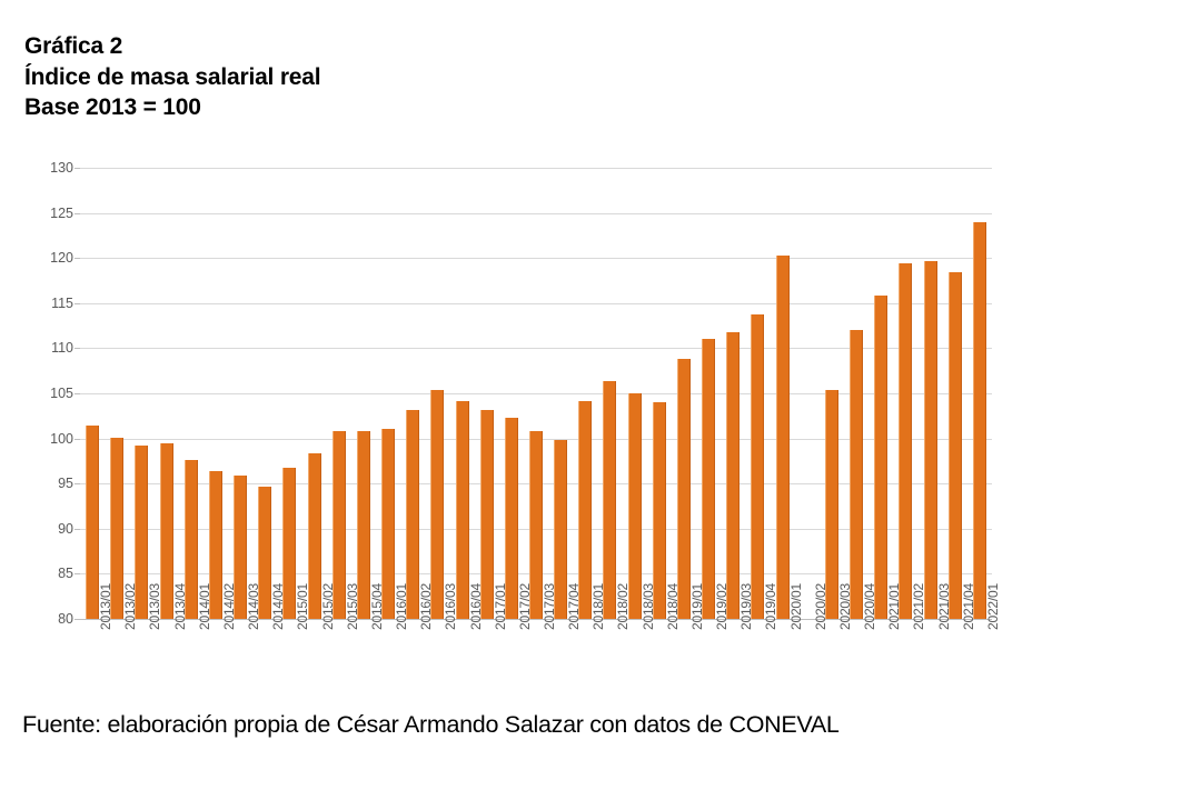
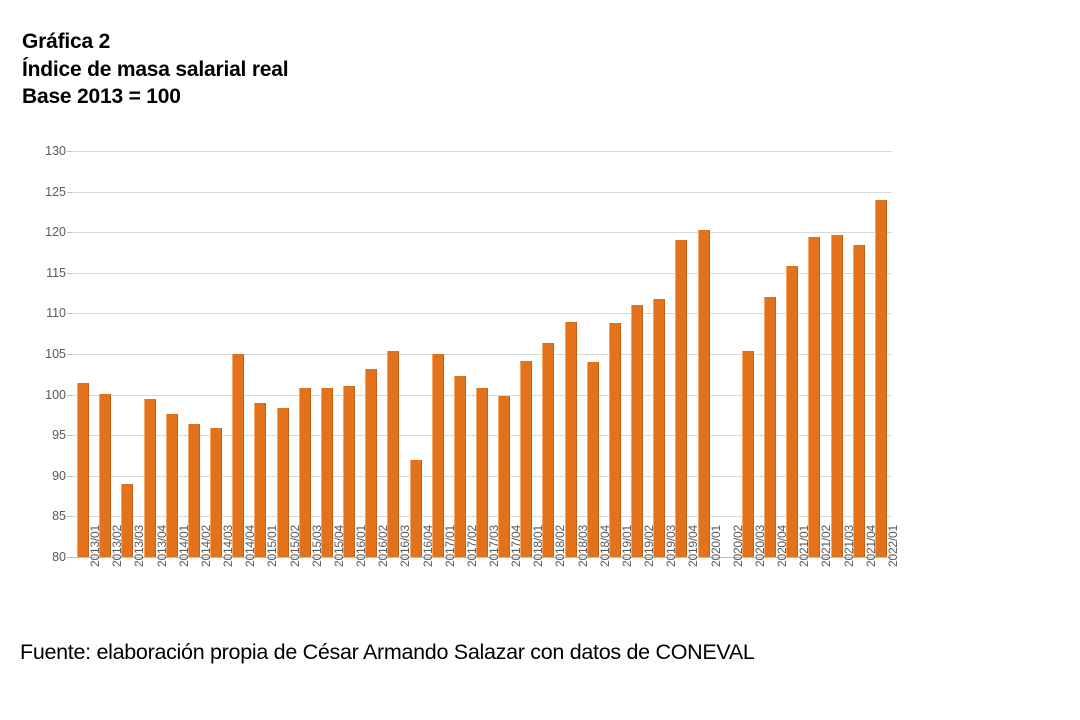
2013/03: 99 -> 89
2014/04: 95 -> 105
2015/01: 97 -> 99
2016/04: 104 -> 92
2017/01: 103 -> 105
2018/03: 105 -> 109
2019/04: 114 -> 119
